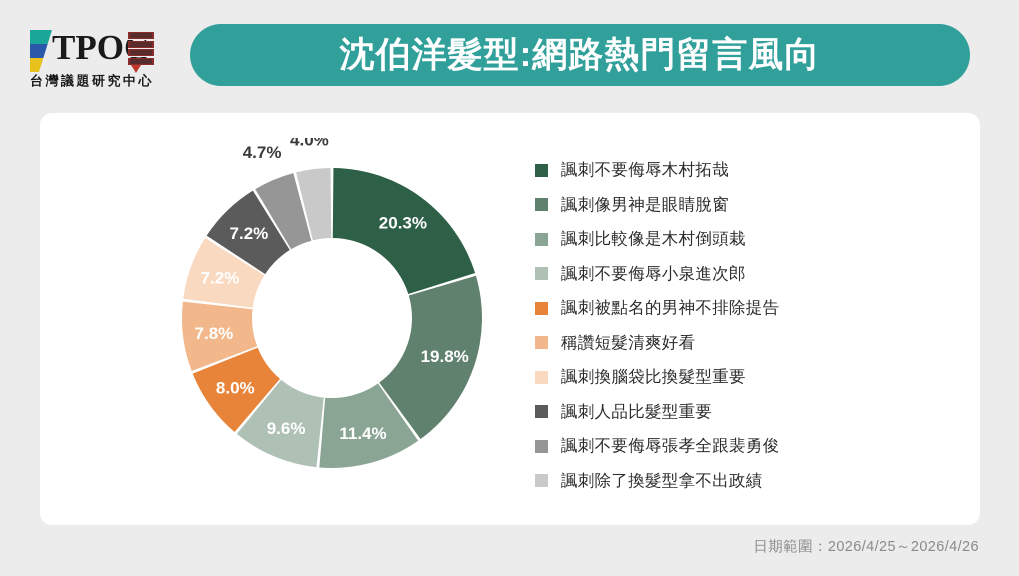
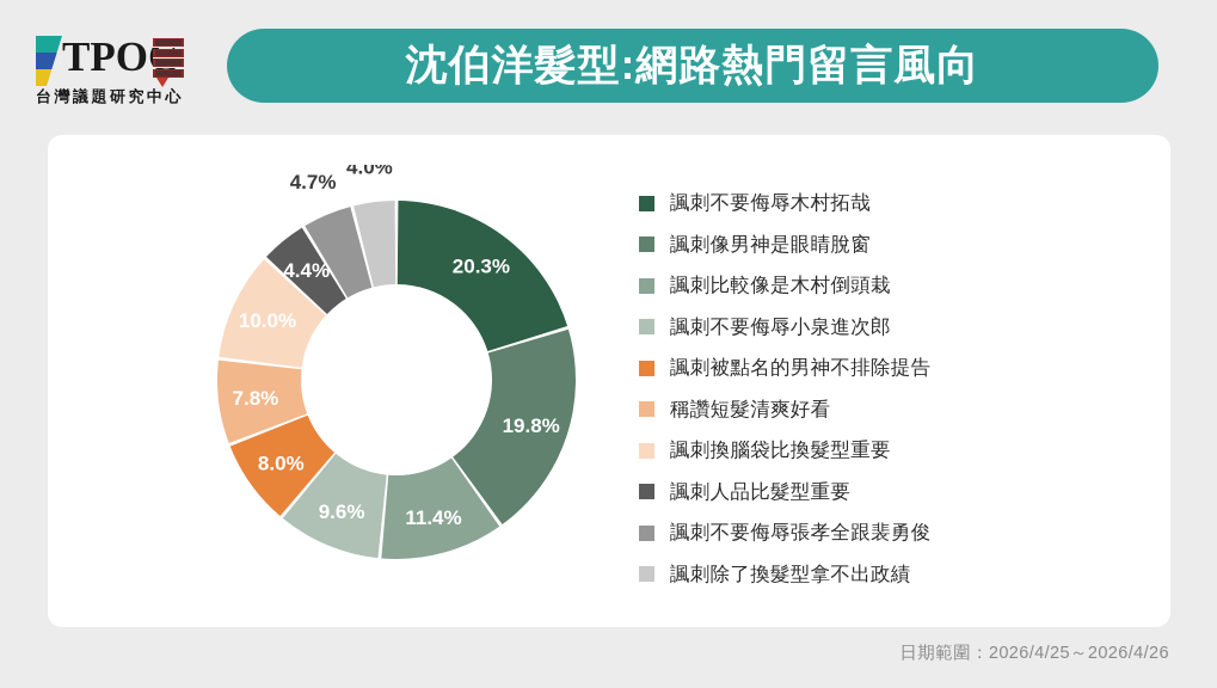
諷刺換腦袋比換髮型重要: 7.2% -> 10.0%
諷刺人品比髮型重要: 7.2% -> 4.4%
